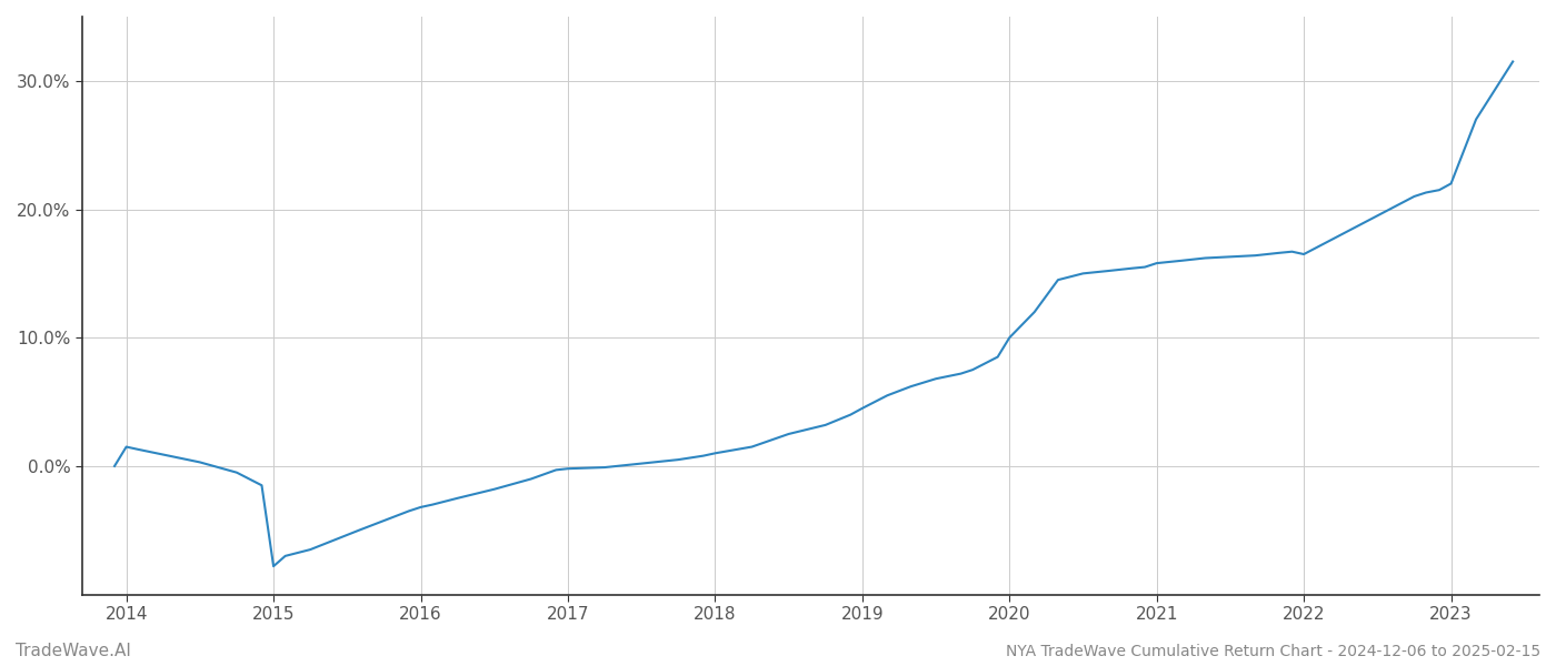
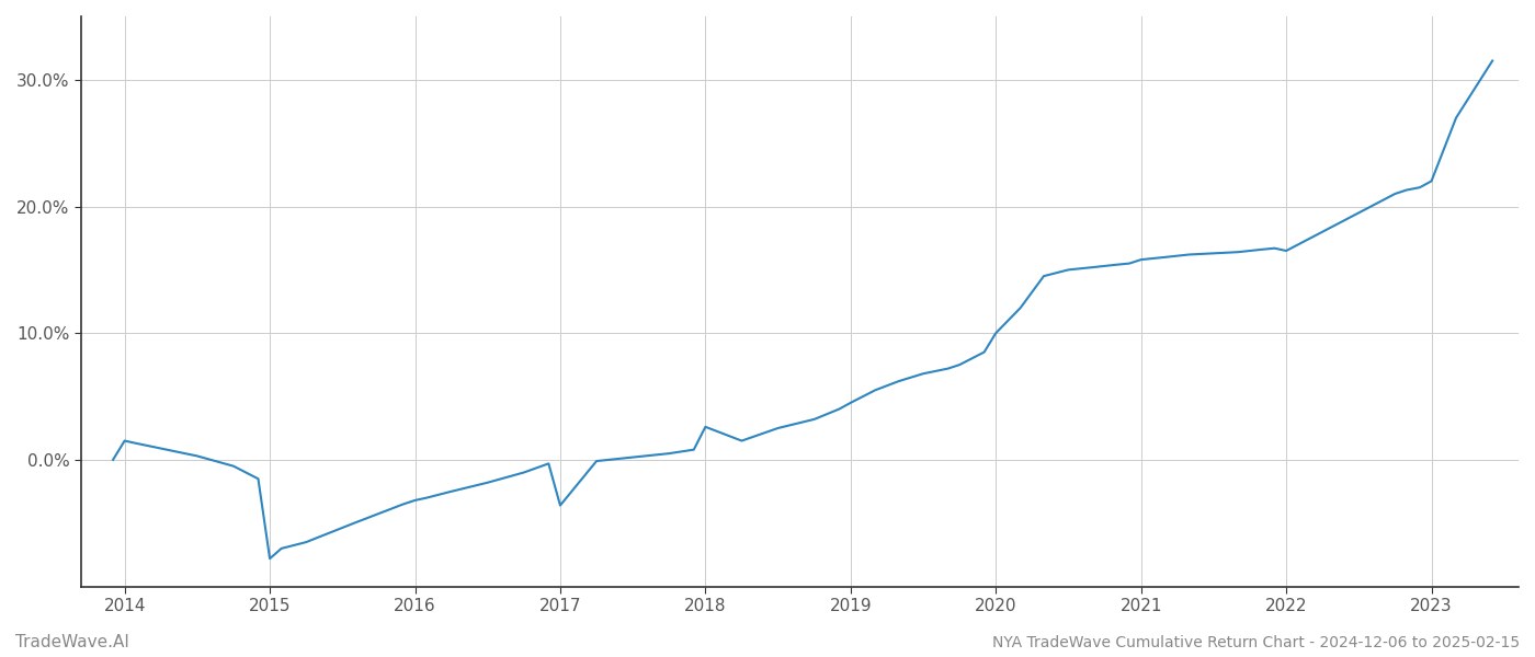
2017: -0.2% -> -3.6%
2018: 1.0% -> 2.6%
